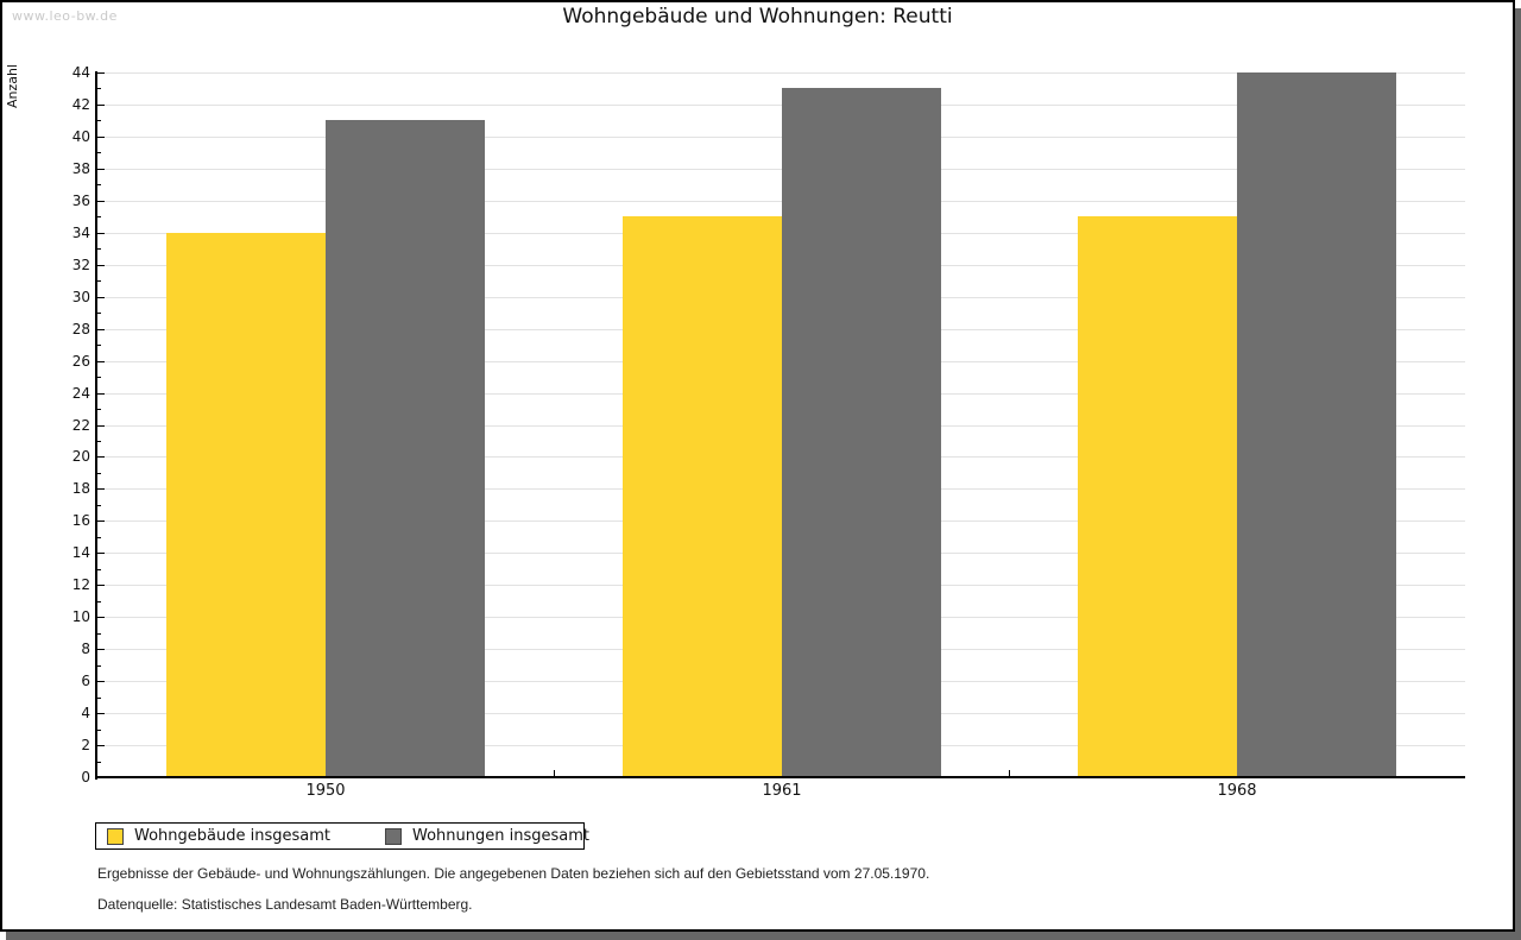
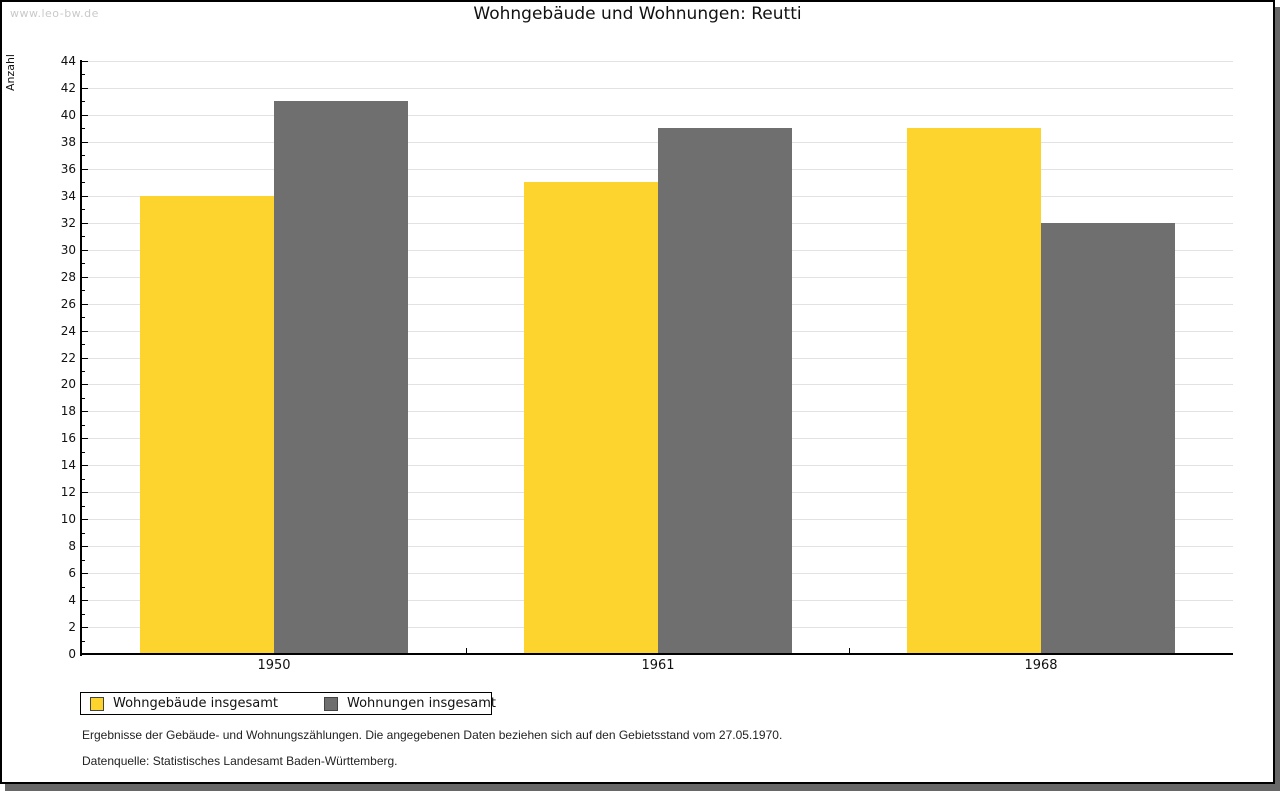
Wohnungen insgesamt/1961: 43 -> 39
Wohngebäude insgesamt/1968: 35 -> 39
Wohnungen insgesamt/1968: 44 -> 32
